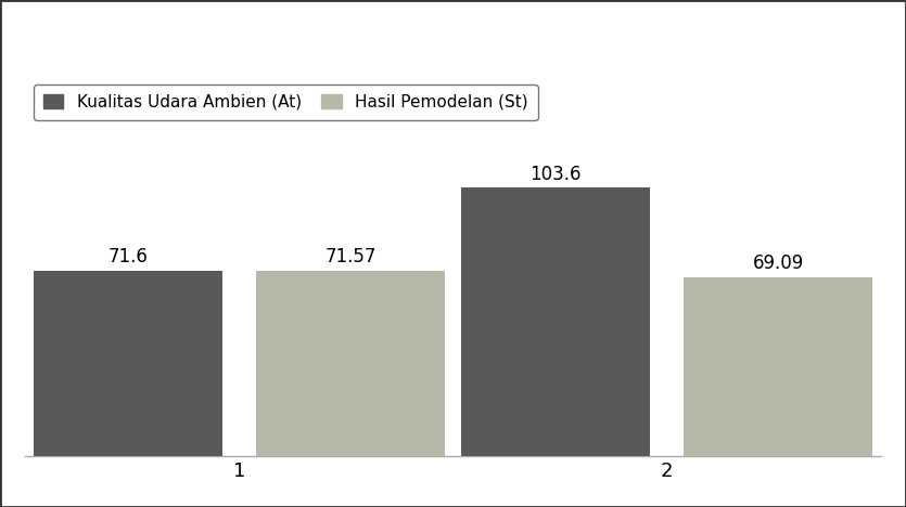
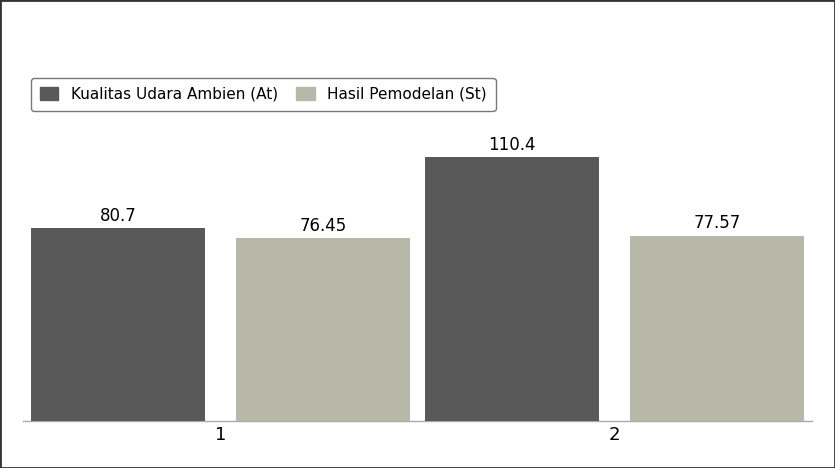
Kualitas Udara Ambien (At)/1: 71.6 -> 80.7
Hasil Pemodelan (St)/1: 71.57 -> 76.45
Kualitas Udara Ambien (At)/2: 103.6 -> 110.4
Hasil Pemodelan (St)/2: 69.09 -> 77.57
